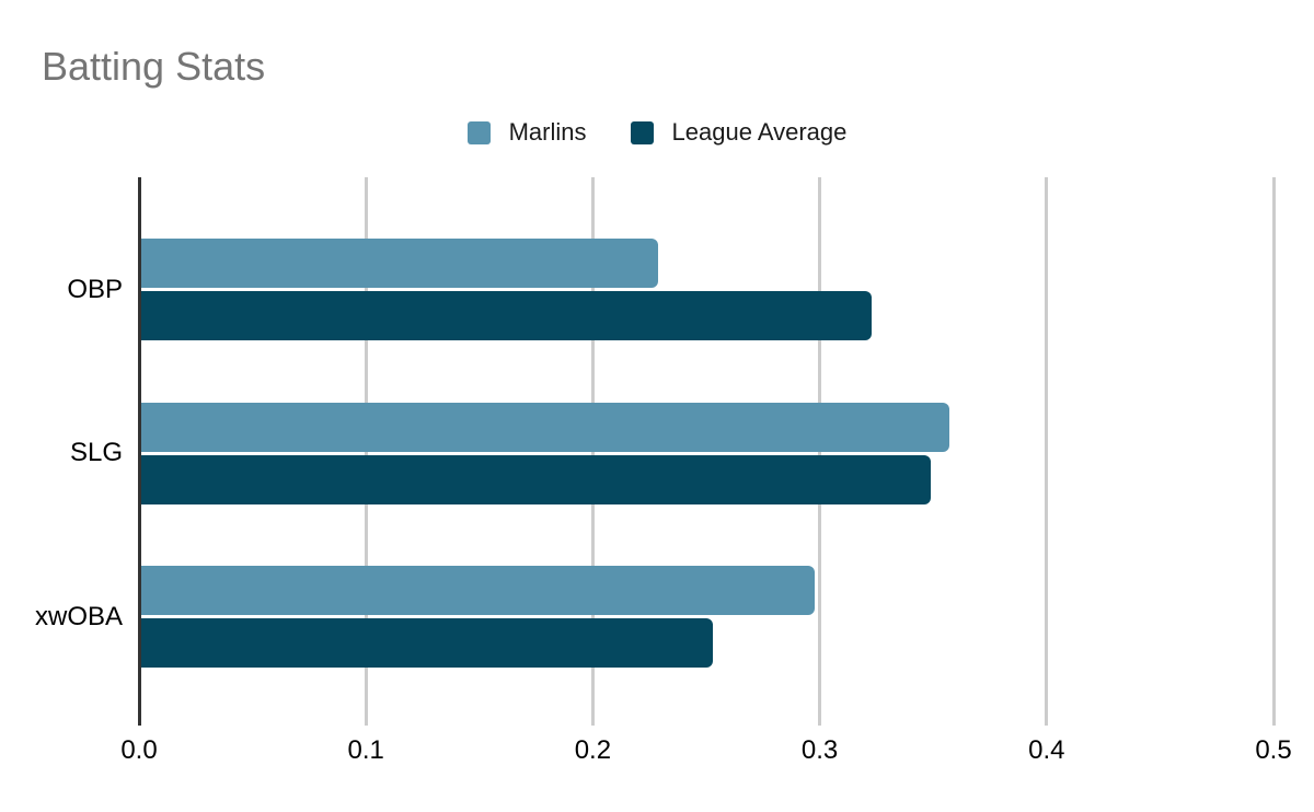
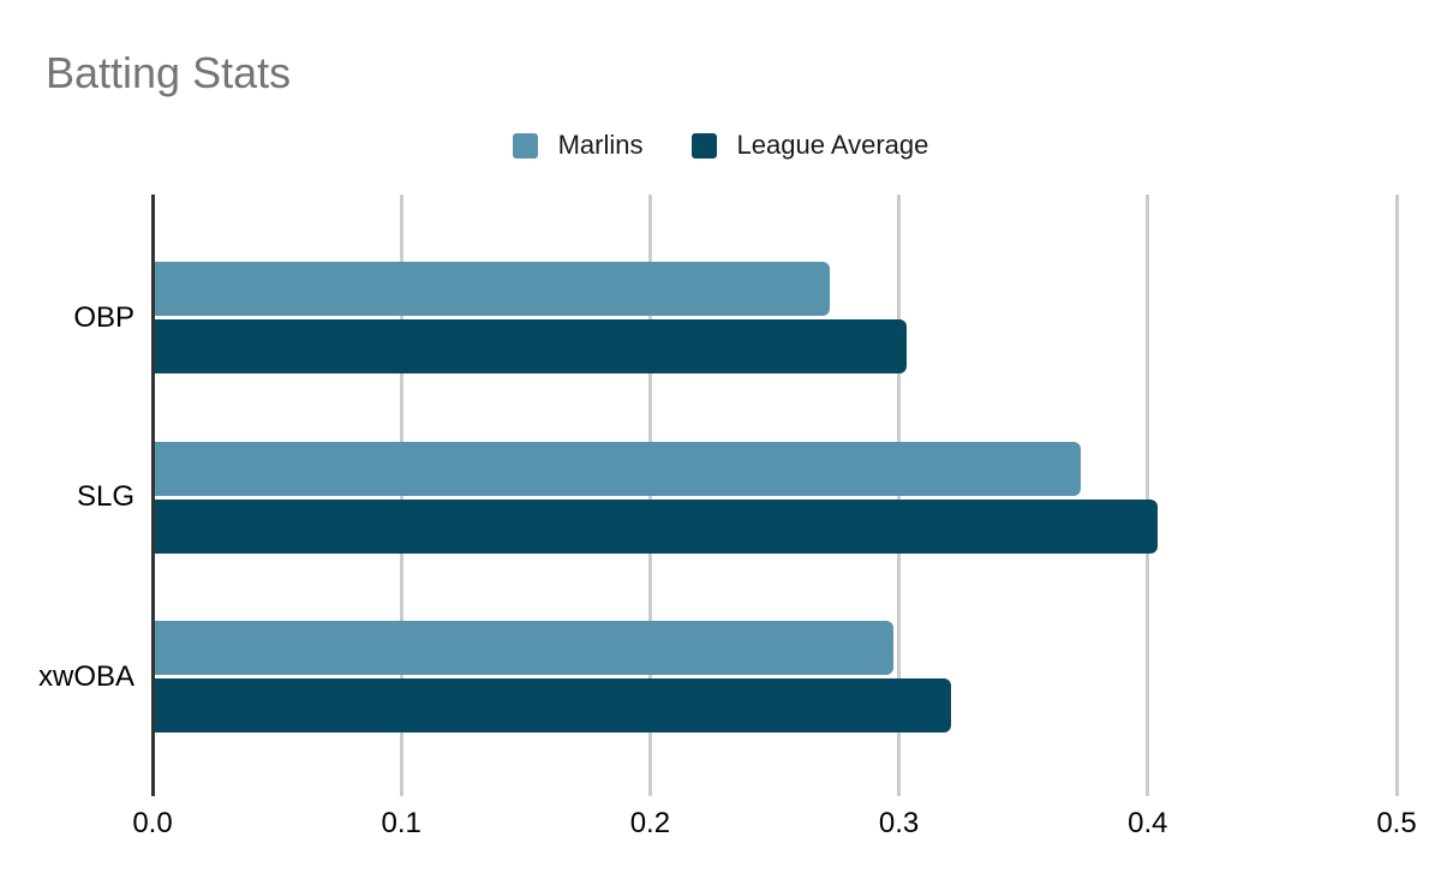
Marlins/OBP: 0.228 -> 0.271
League Average/OBP: 0.322 -> 0.302
Marlins/SLG: 0.356 -> 0.372
League Average/SLG: 0.348 -> 0.403
League Average/xwOBA: 0.252 -> 0.320
